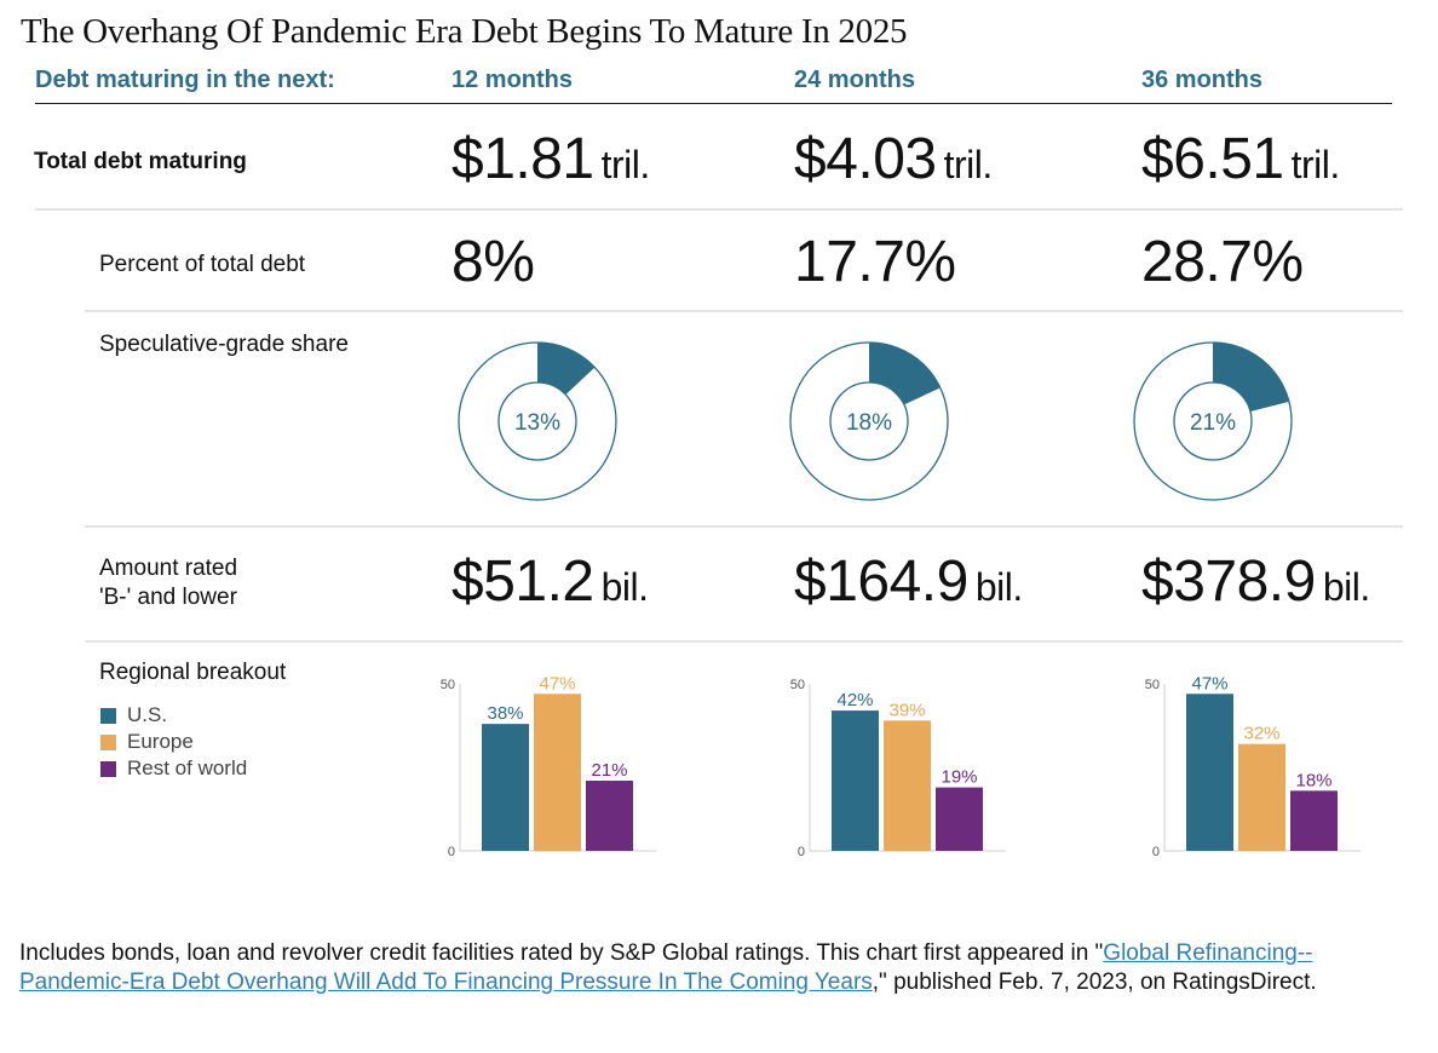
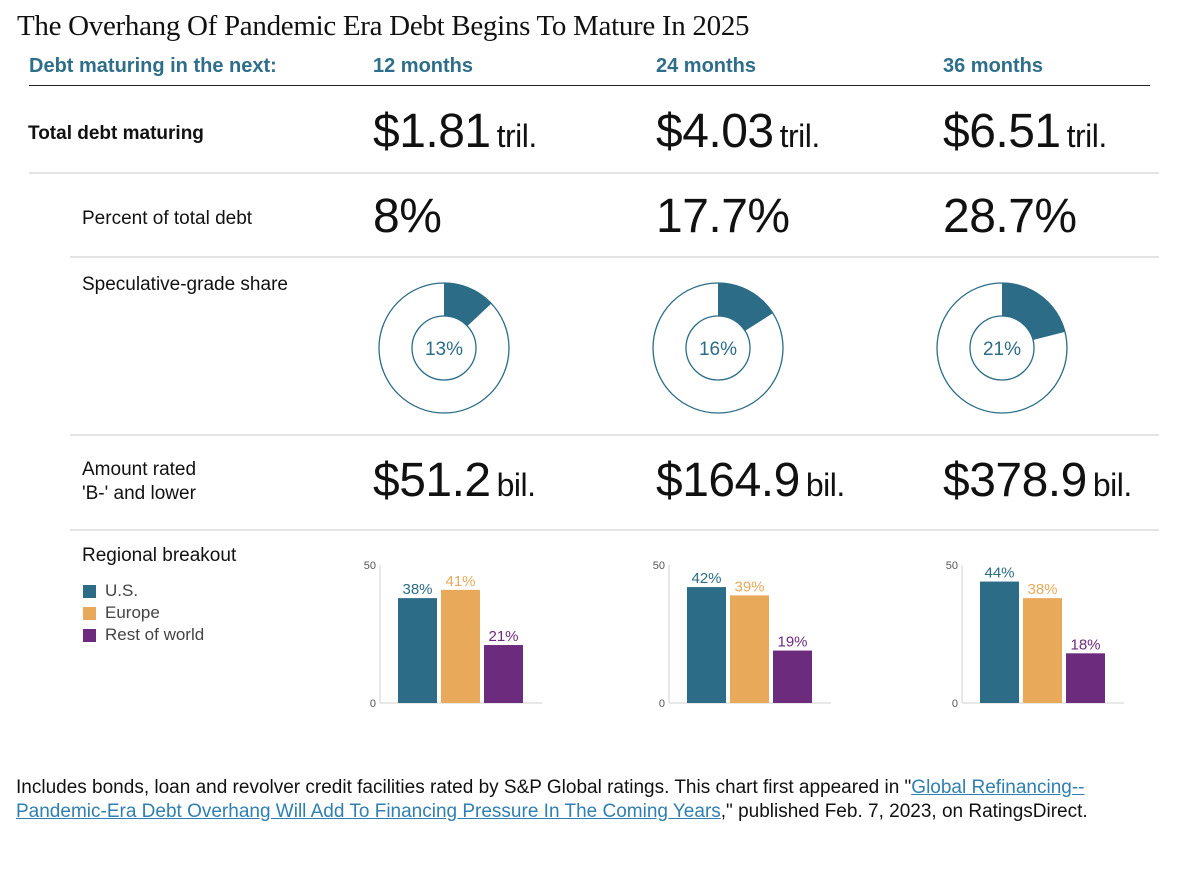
Speculative-grade share/24 months: 18% -> 16%
Regional breakout/Europe/12 months: 47% -> 41%
Regional breakout/U.S./36 months: 47% -> 44%
Regional breakout/Europe/36 months: 32% -> 38%
